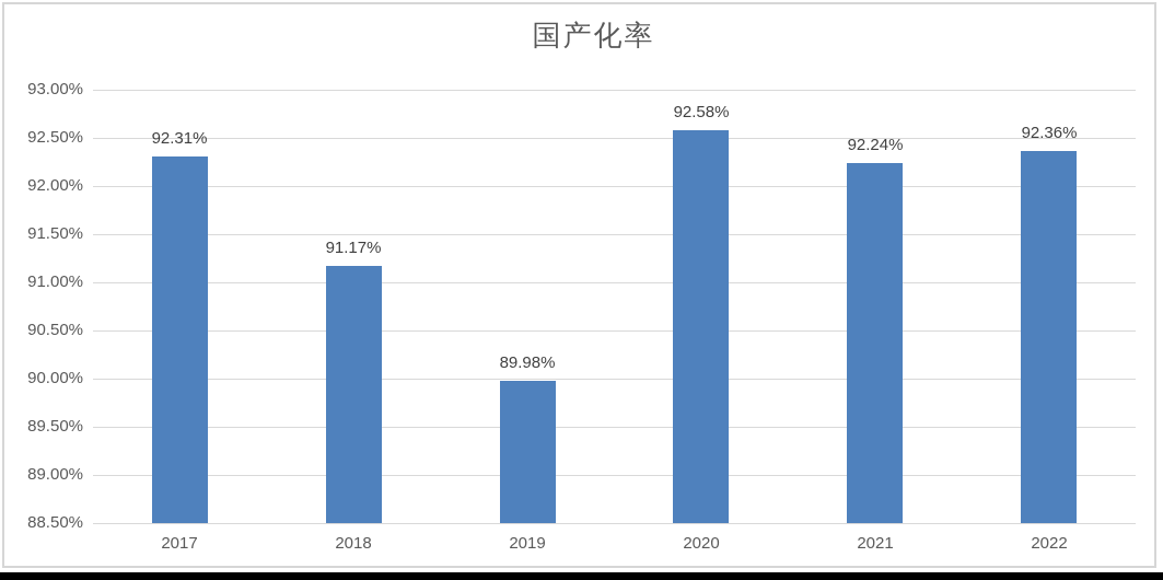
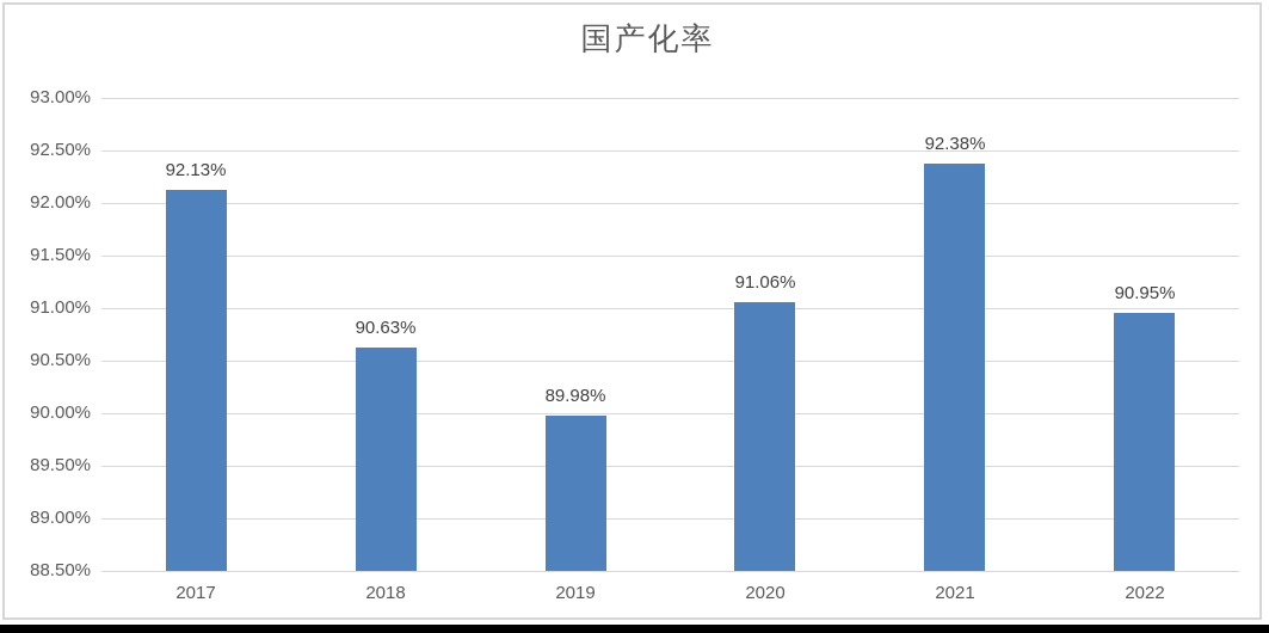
2017: 92.31% -> 92.13%
2018: 91.17% -> 90.63%
2020: 92.58% -> 91.06%
2021: 92.24% -> 92.38%
2022: 92.36% -> 90.95%
